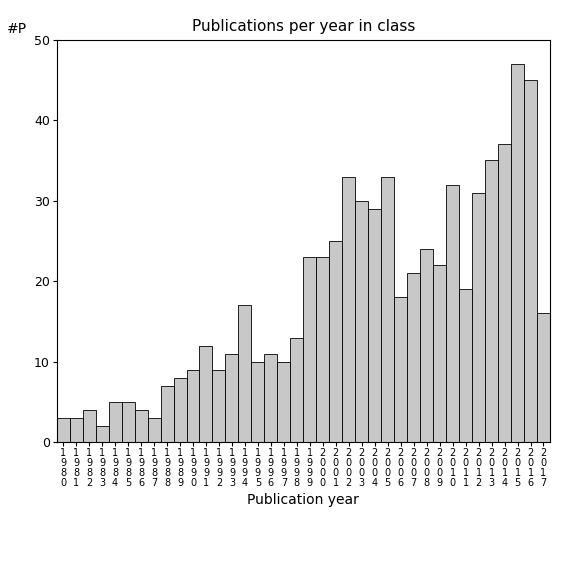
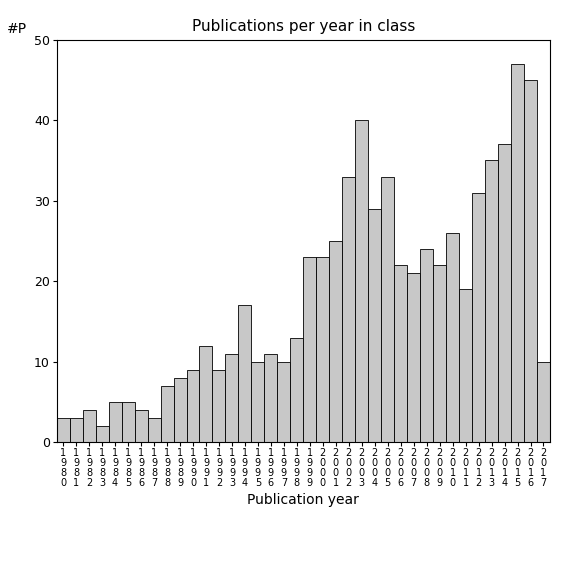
2 0 0 3: 30 -> 40
2 0 0 6: 18 -> 22
2 0 1 0: 32 -> 26
2 0 1 7: 16 -> 10
